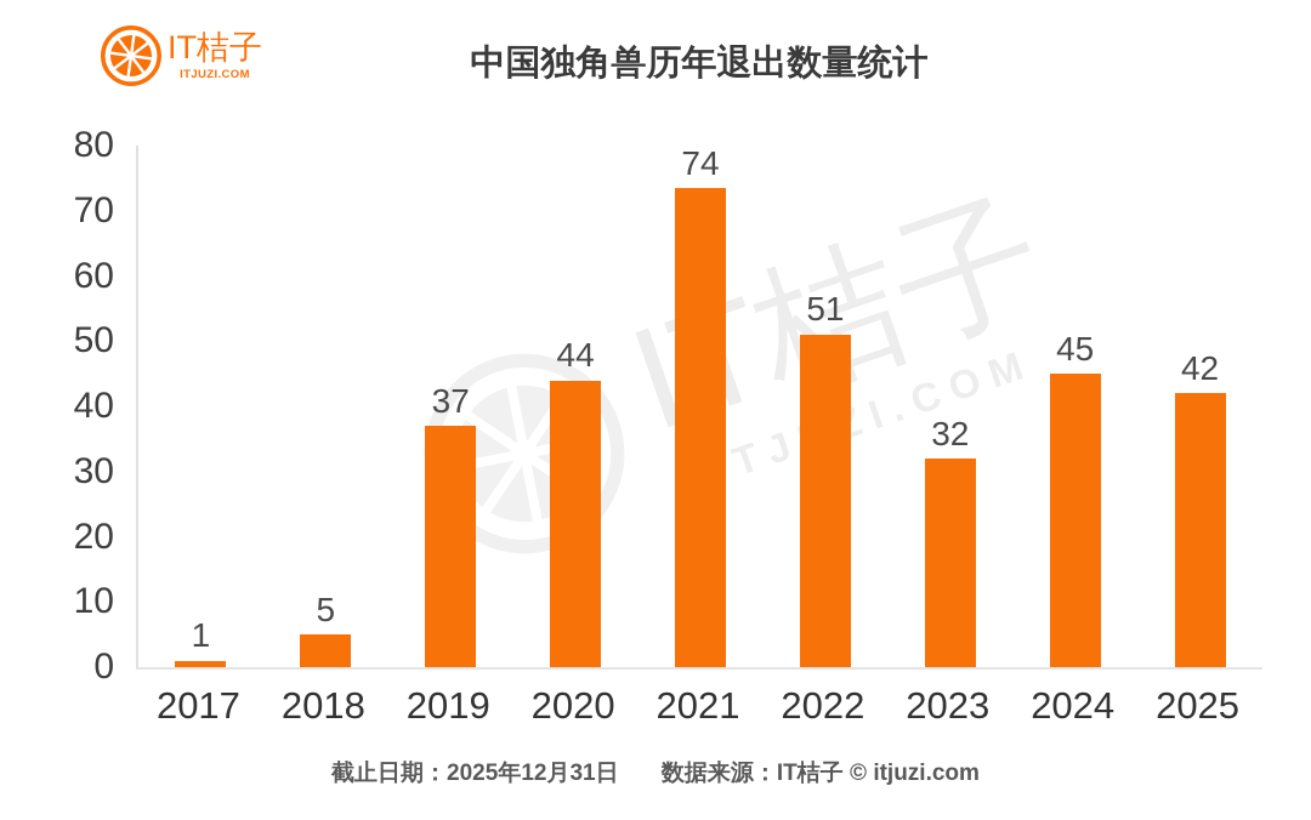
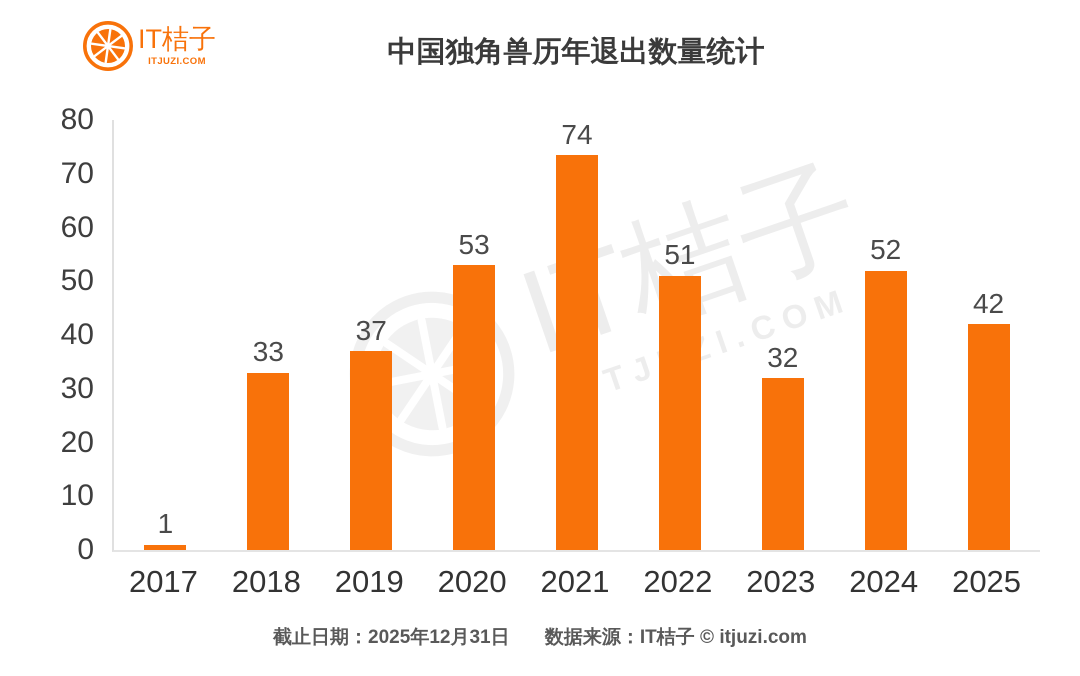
2018: 5 -> 33
2020: 44 -> 53
2024: 45 -> 52
